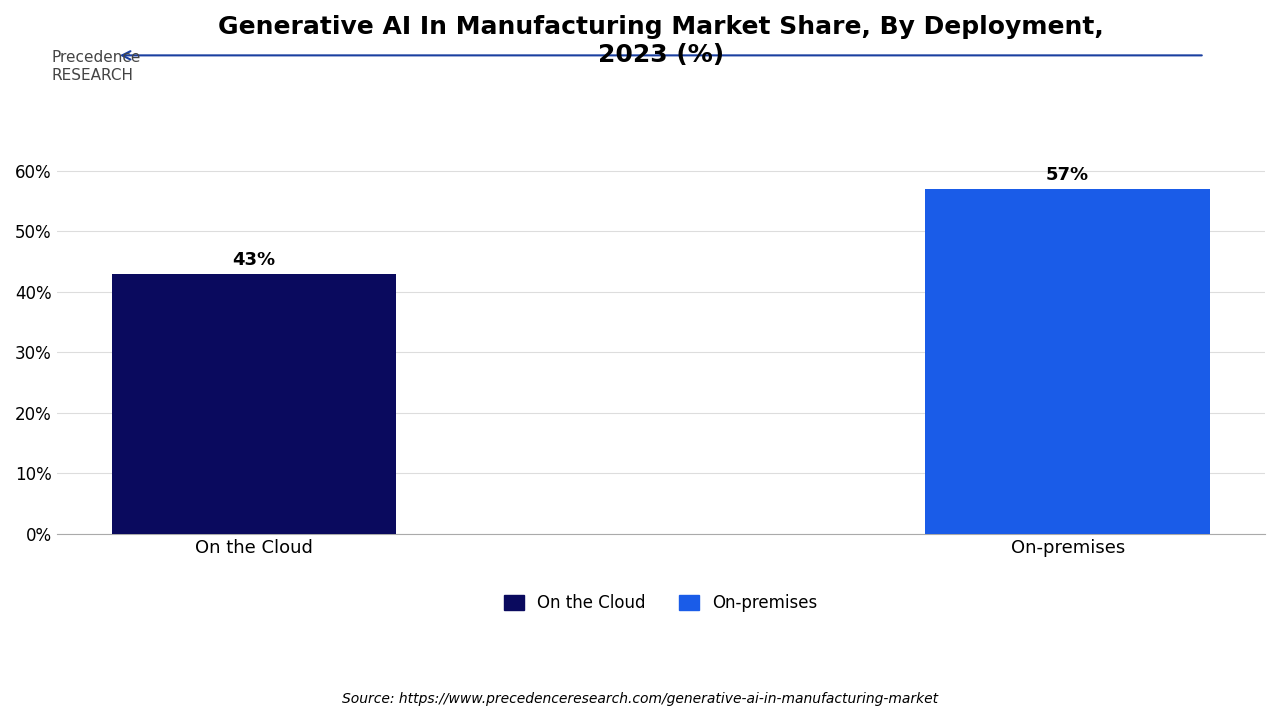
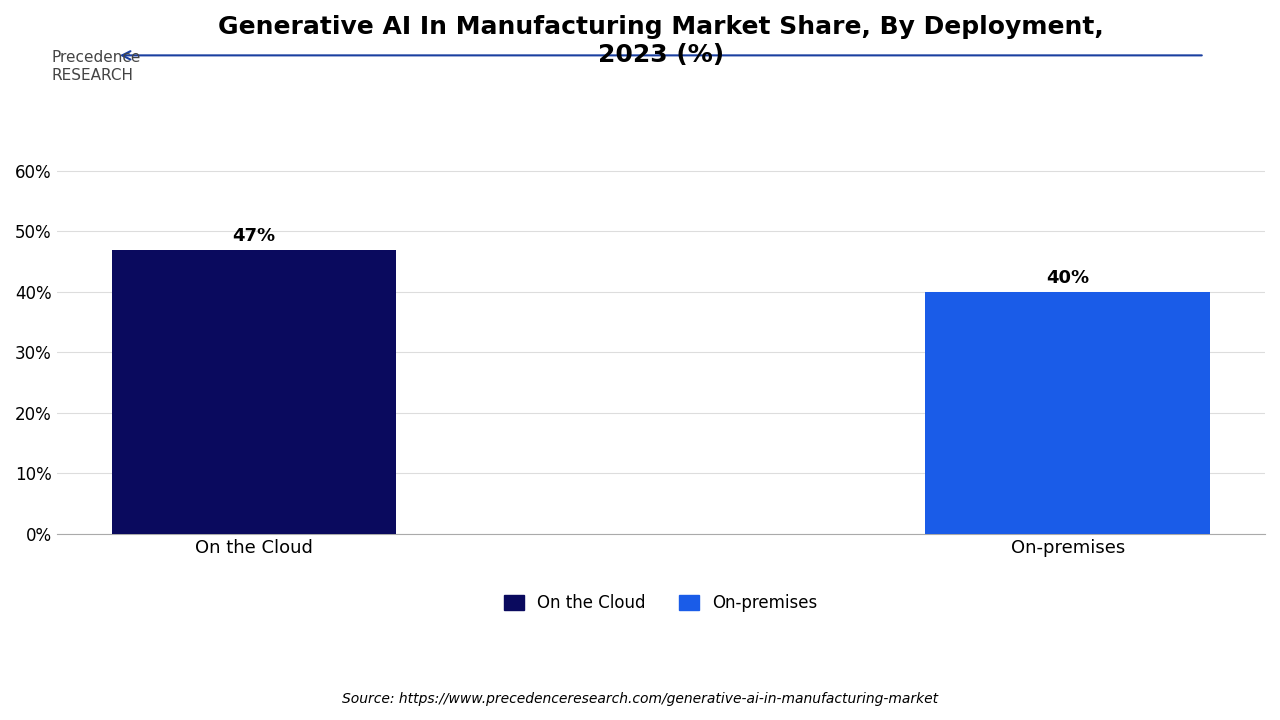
On the Cloud: 43% -> 47%
On-premises: 57% -> 40%
